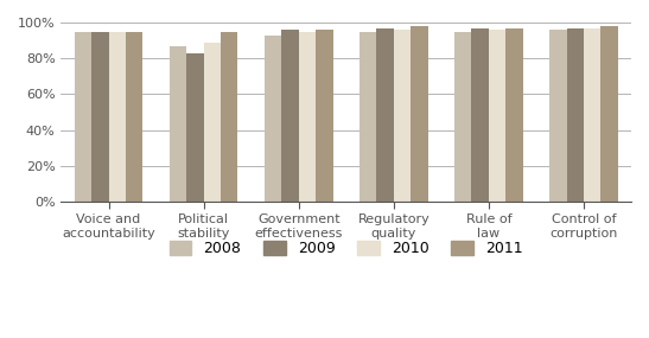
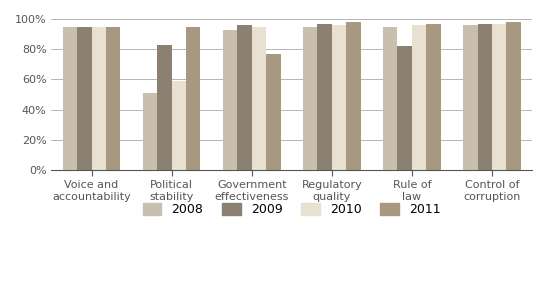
2008/Political stability: 87% -> 51%
2010/Political stability: 89% -> 59%
2011/Government effectiveness: 96% -> 77%
2009/Rule of law: 97% -> 82%
